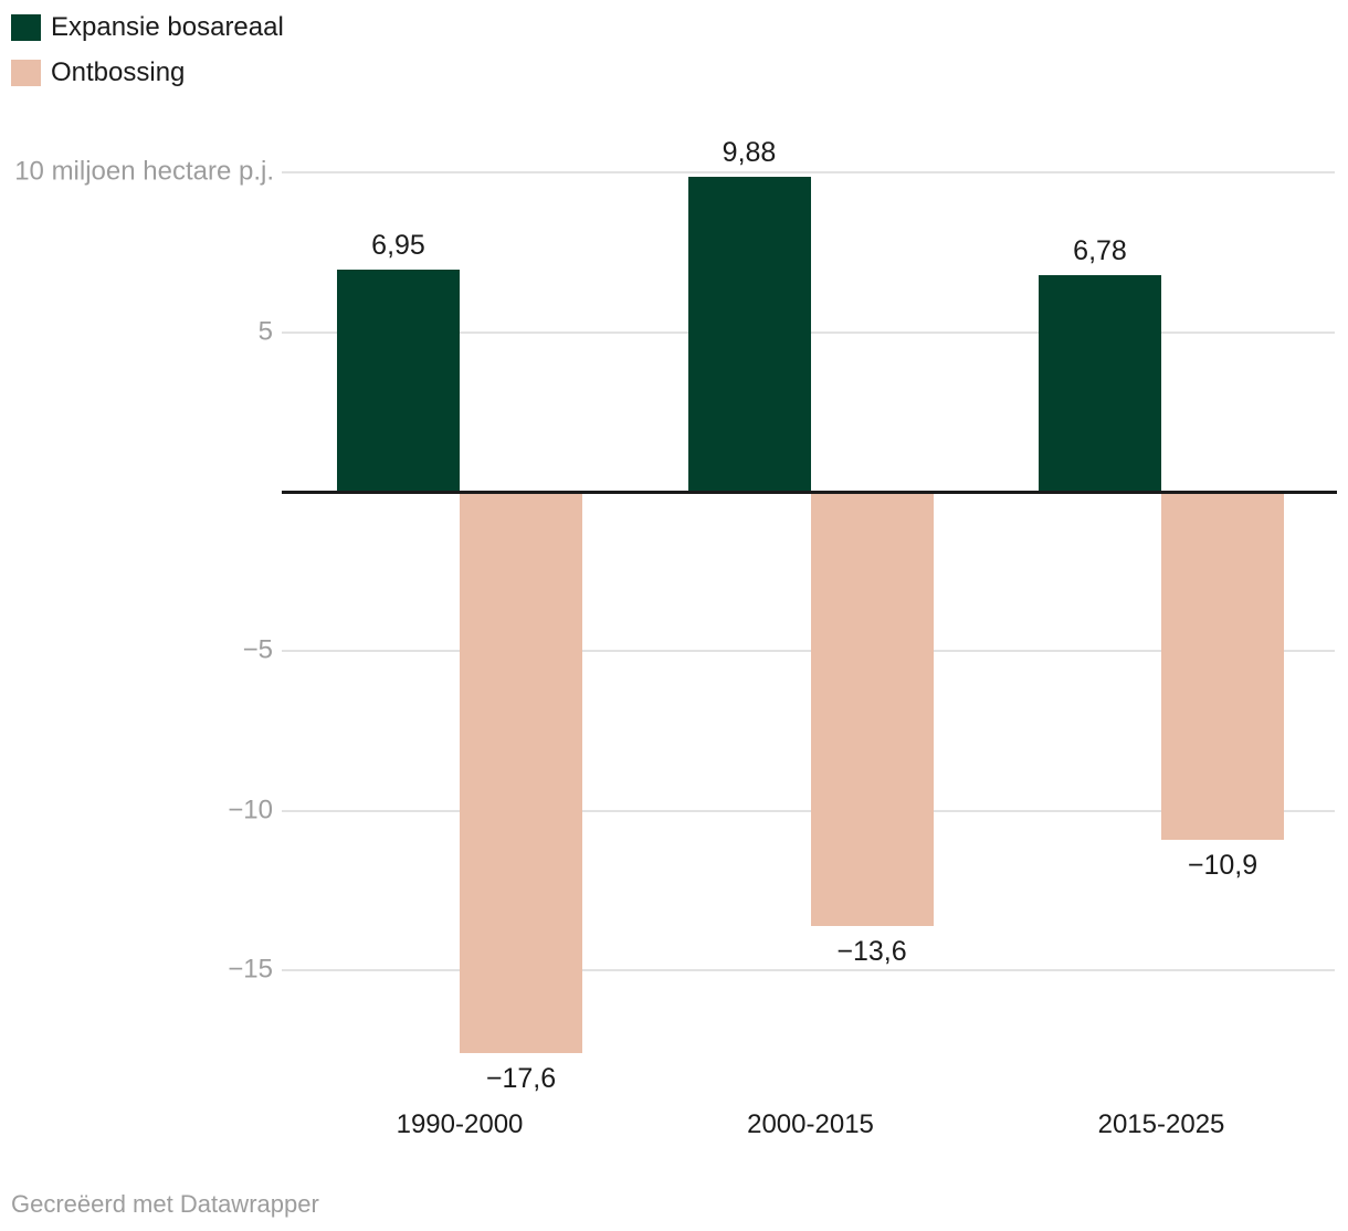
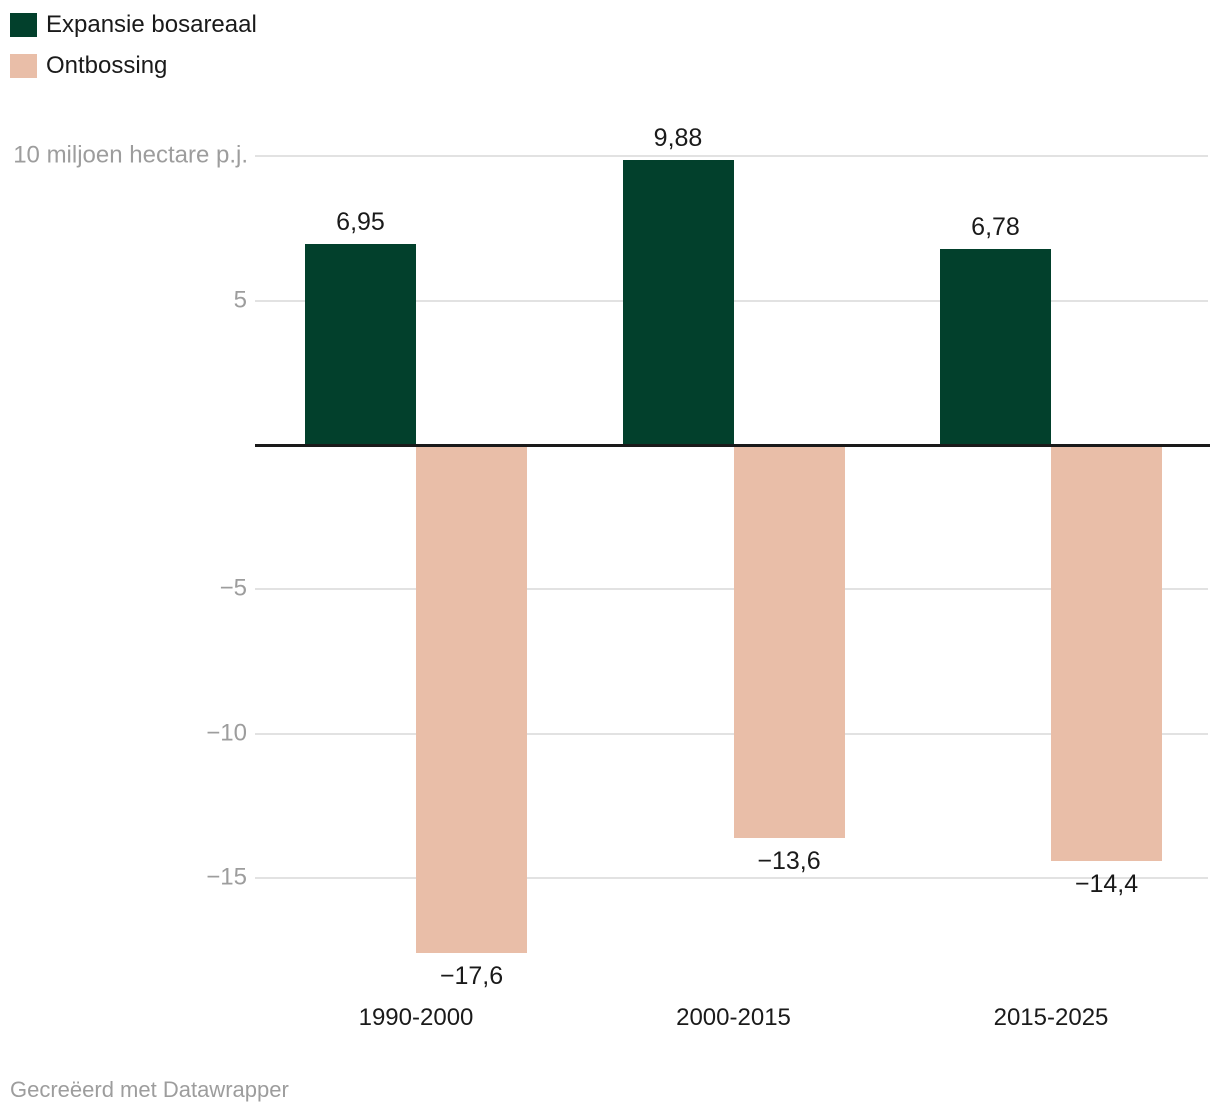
Ontbossing/2015-2025: −10,9 -> −14,4
